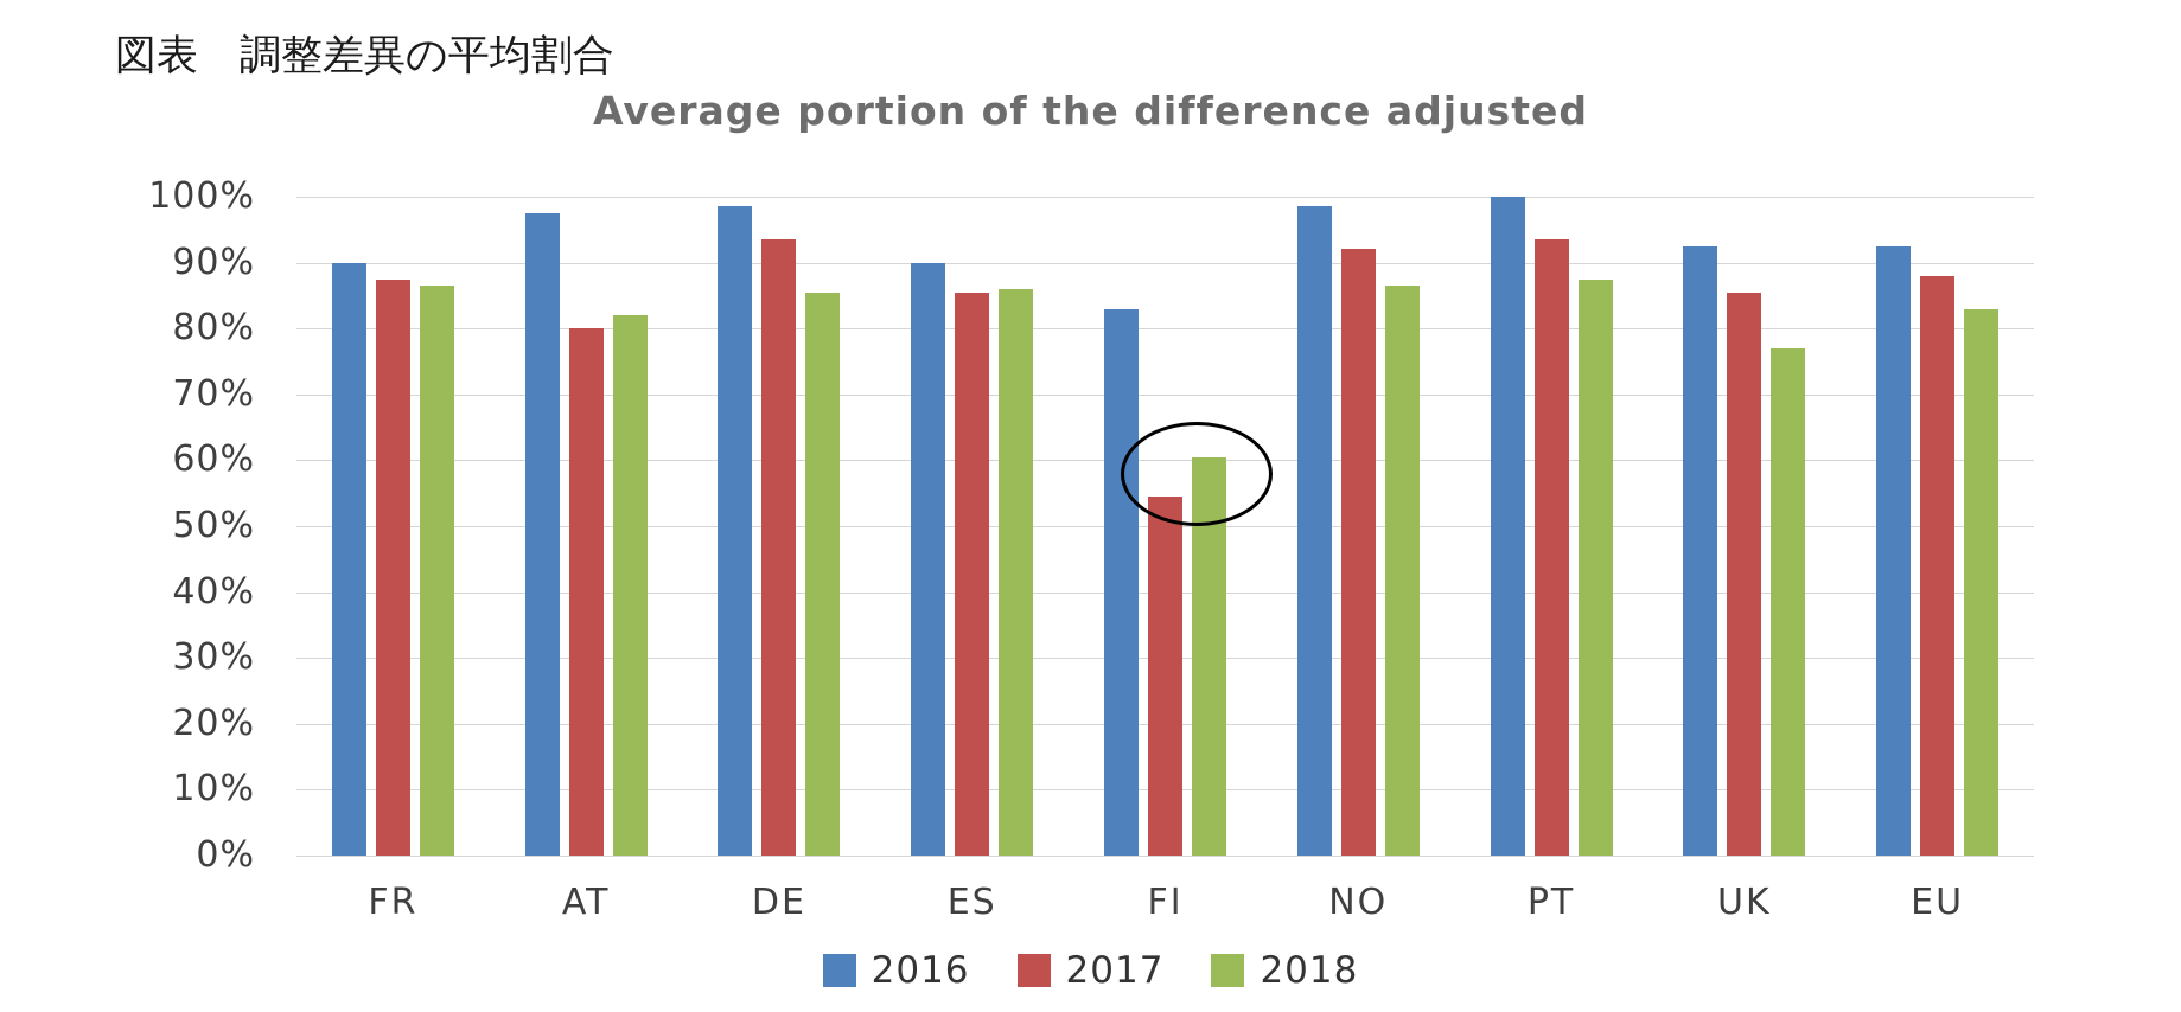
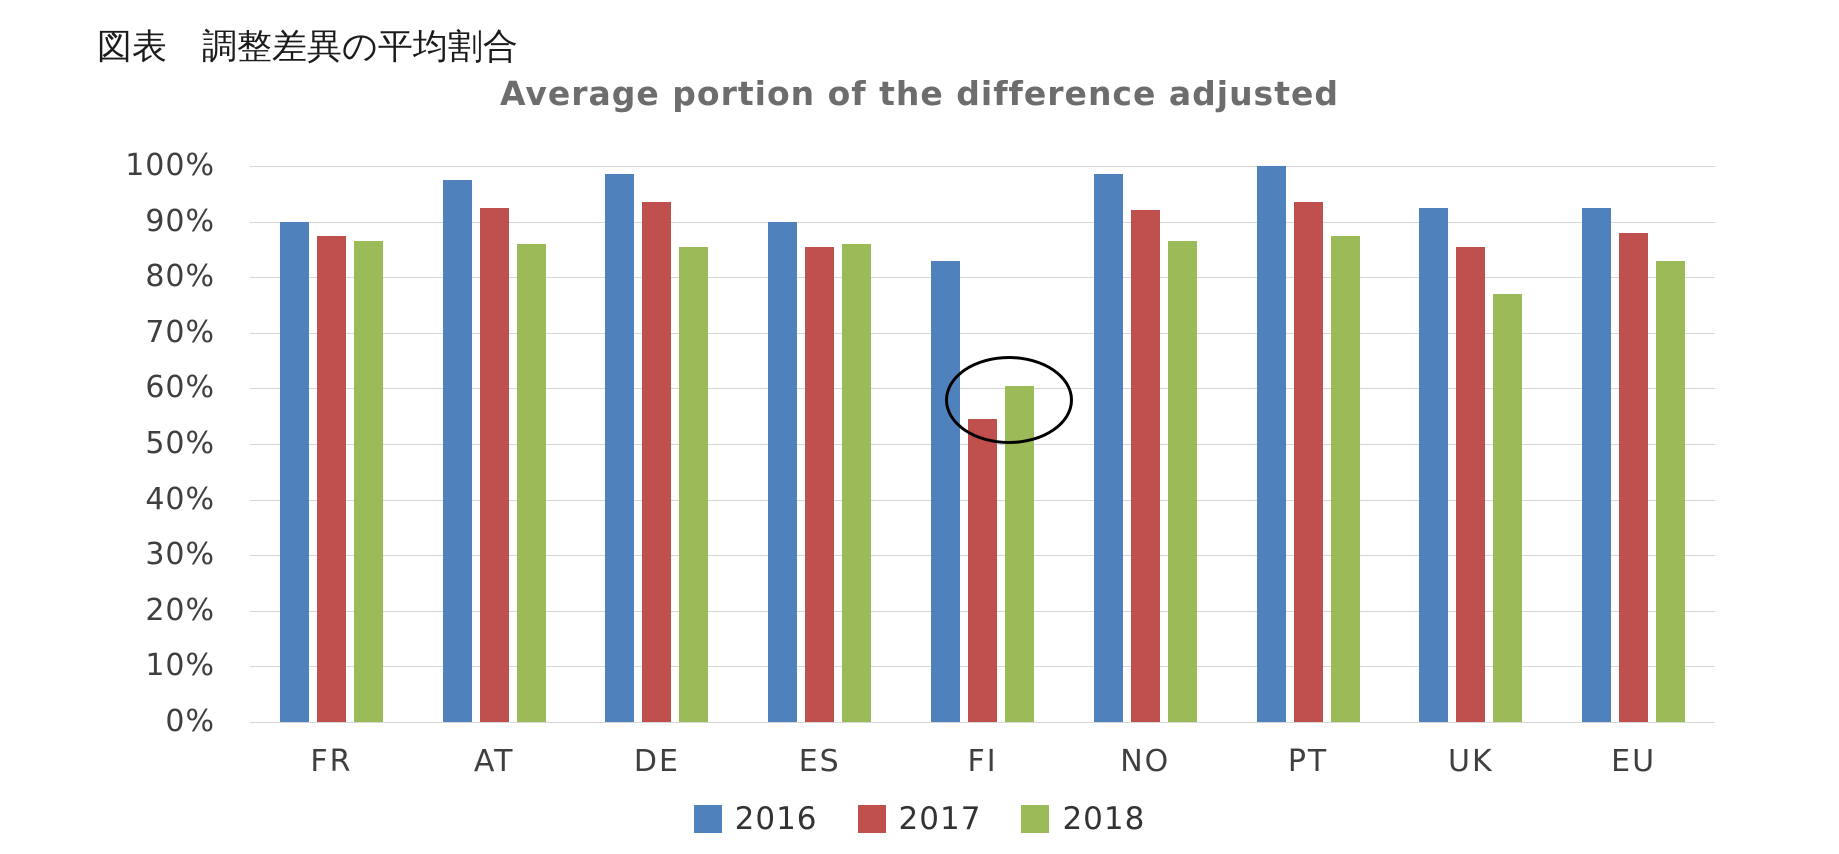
2017/AT: 80% -> 92%
2018/AT: 82% -> 86%
